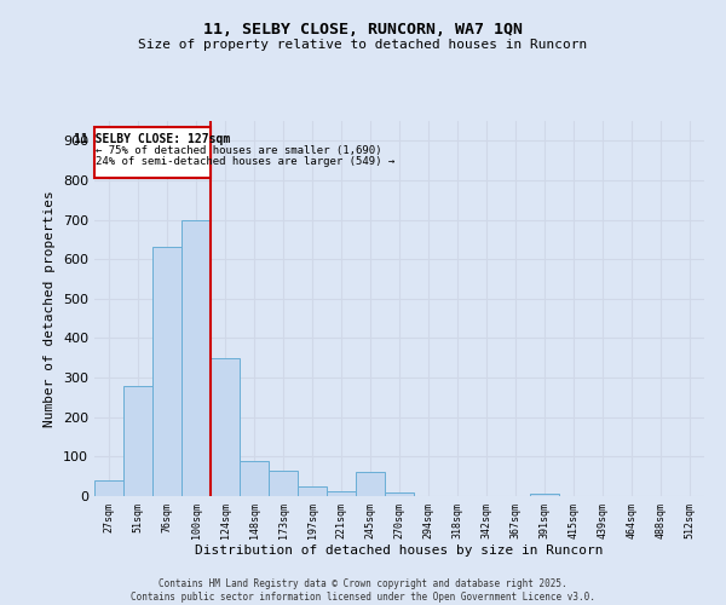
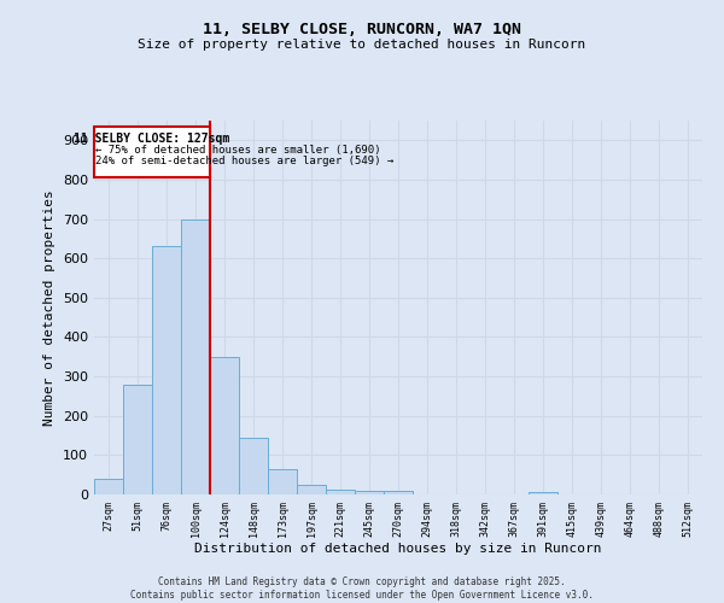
148sqm: 90 -> 145
245sqm: 60 -> 10
